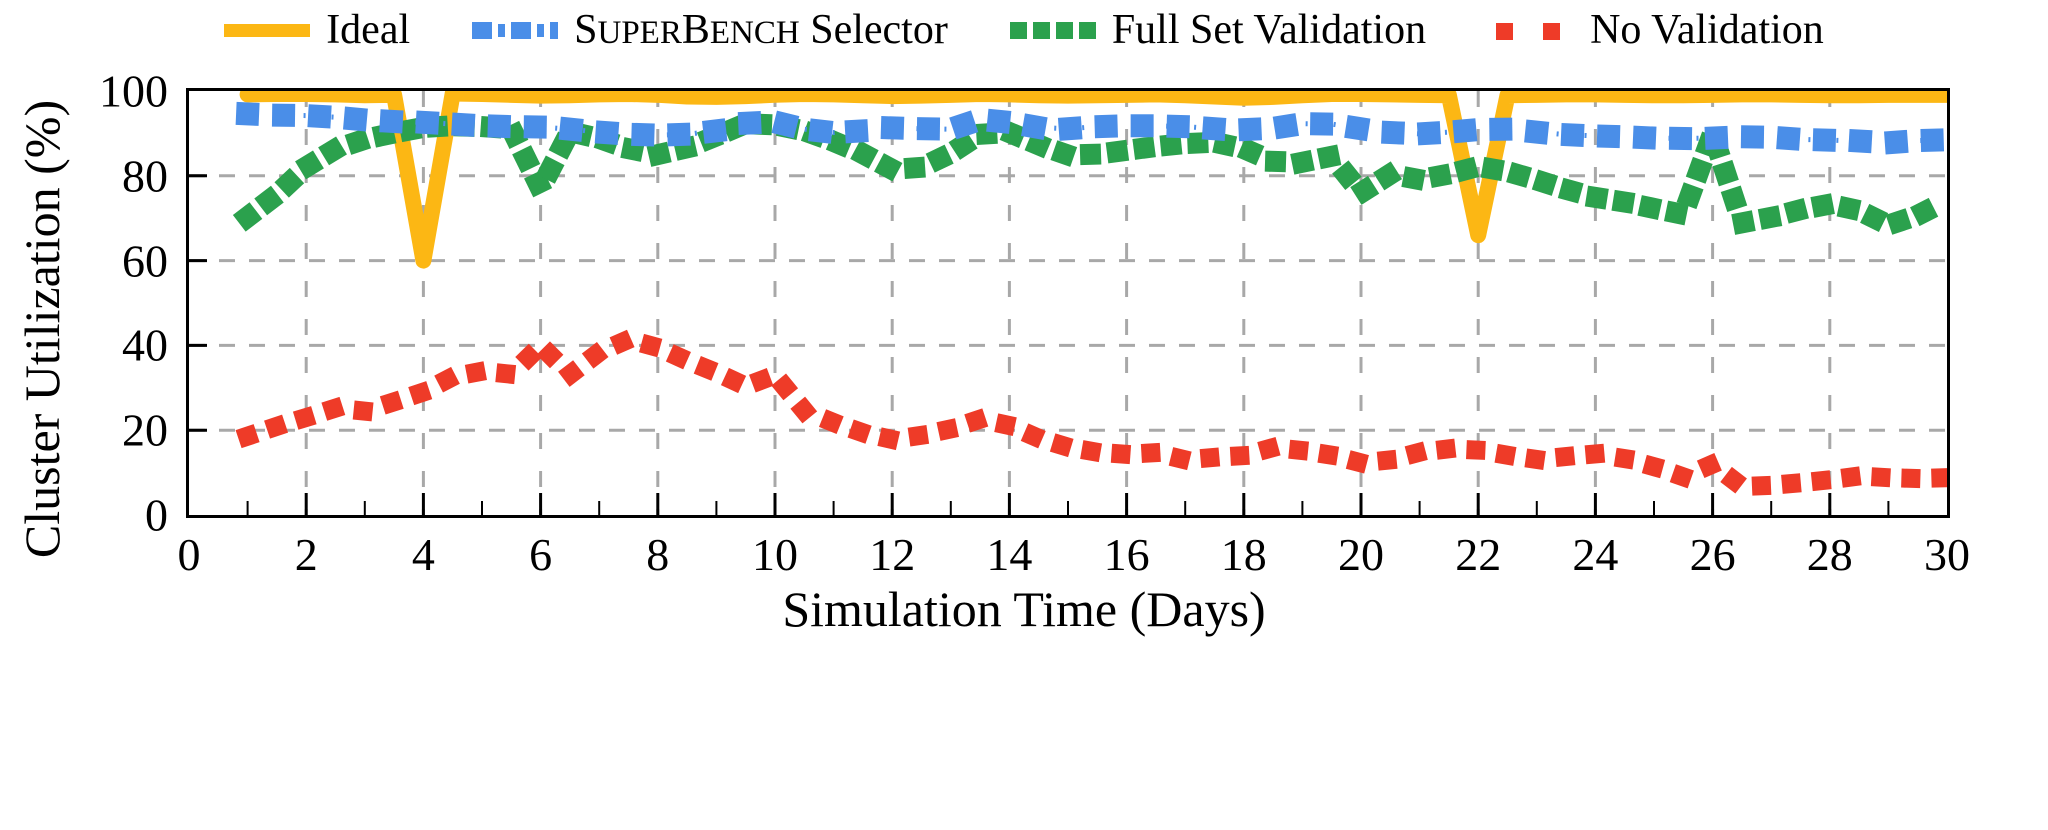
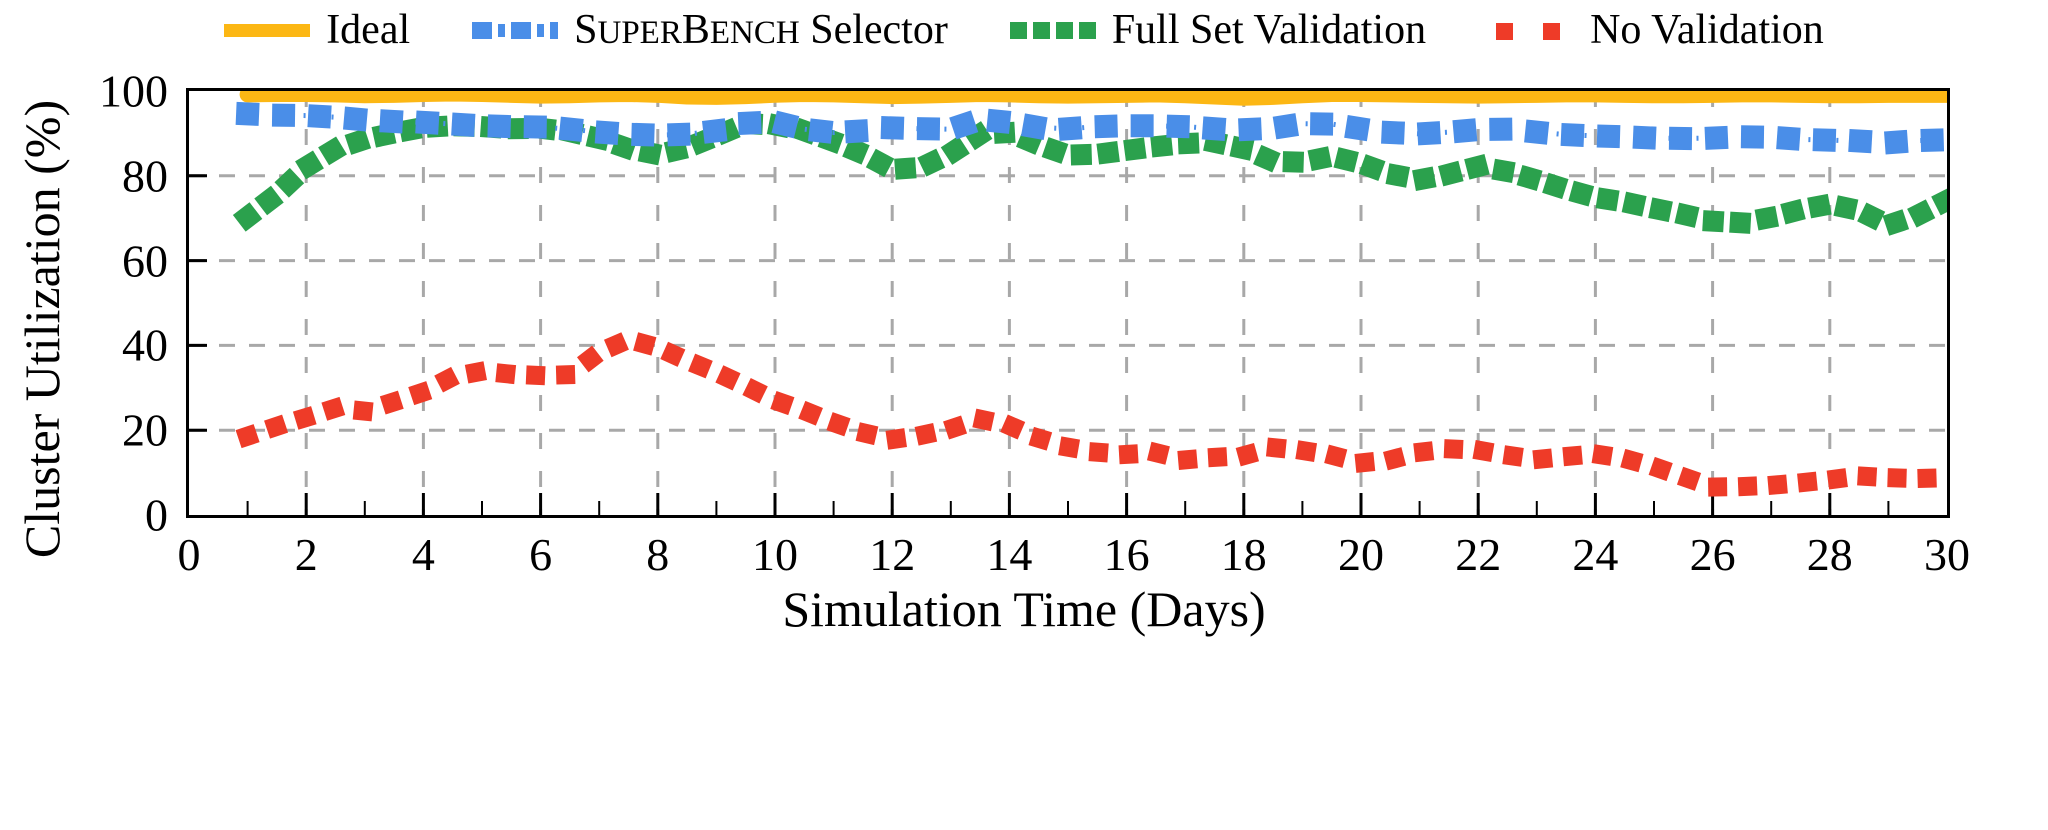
Ideal/4: 60 -> 99
Full Set Validation/6: 77 -> 91
No Validation/6: 40 -> 33
No Validation/10: 33 -> 27
Full Set Validation/20: 76 -> 83
Ideal/22: 66 -> 99
Full Set Validation/26: 90 -> 69
No Validation/26: 12 -> 7
